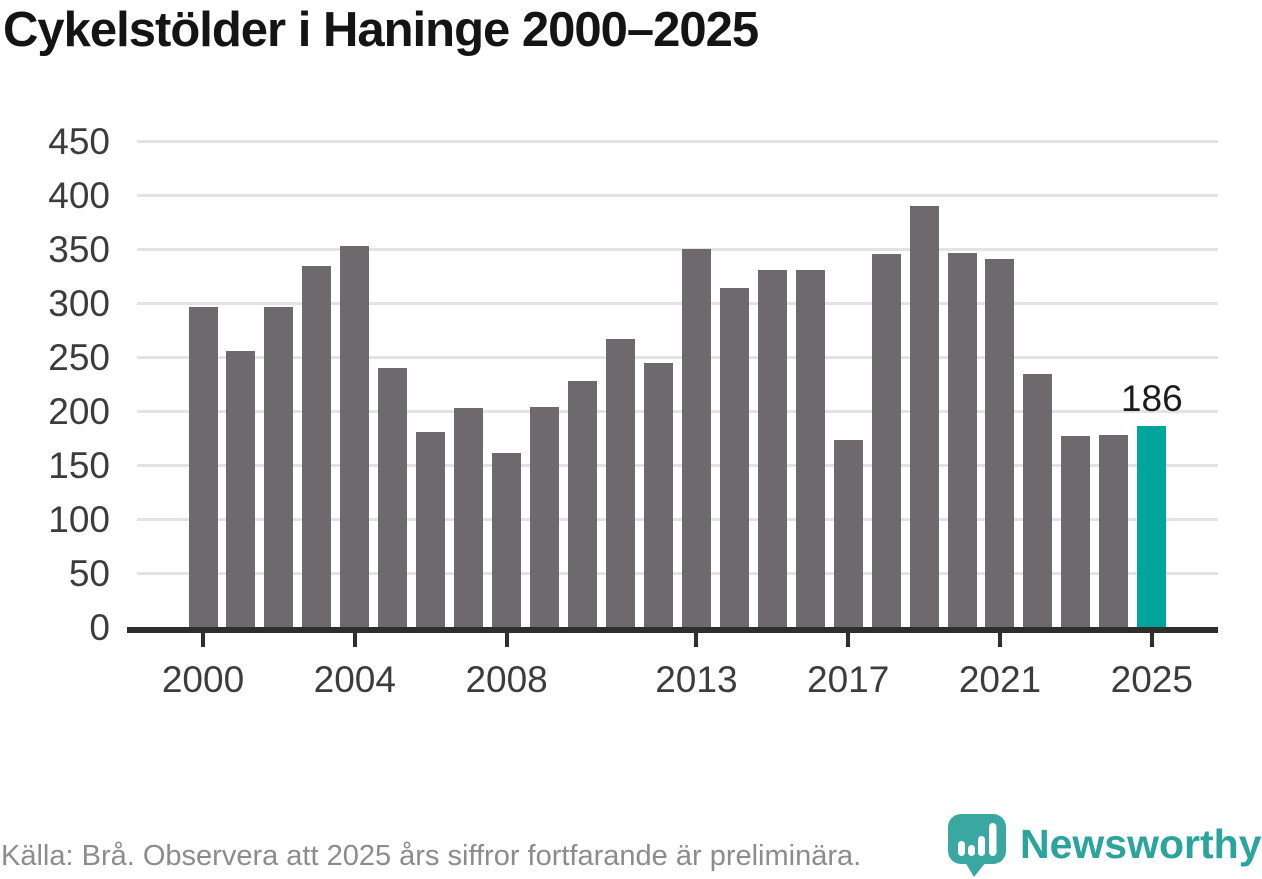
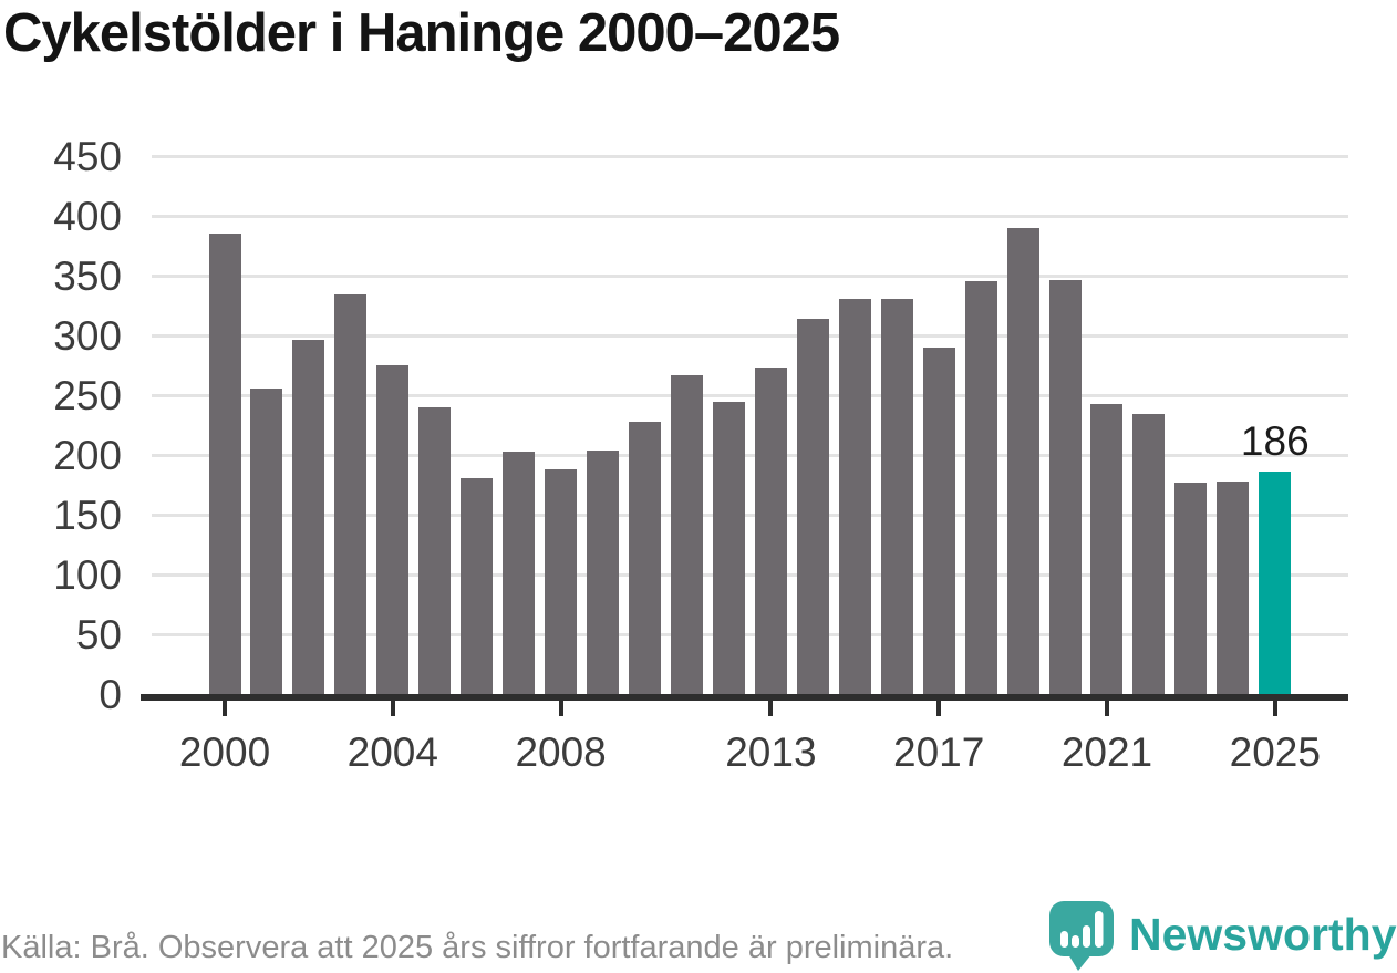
2000: 296 -> 385
2004: 353 -> 275
2008: 161 -> 188
2013: 350 -> 273
2017: 173 -> 290
2021: 341 -> 243
